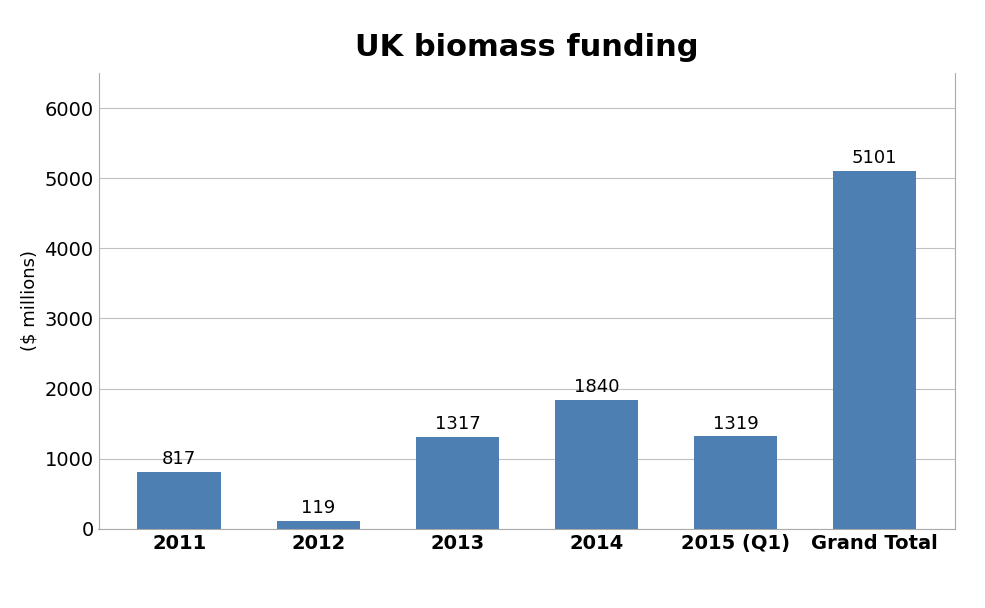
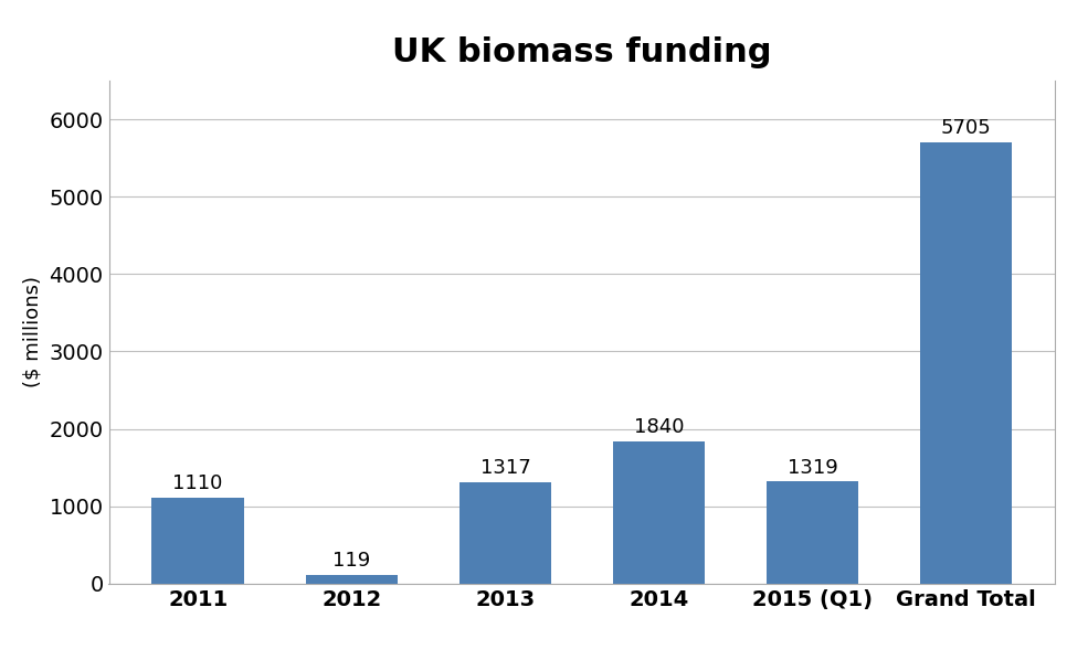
2011: 817 -> 1110
Grand Total: 5101 -> 5705
